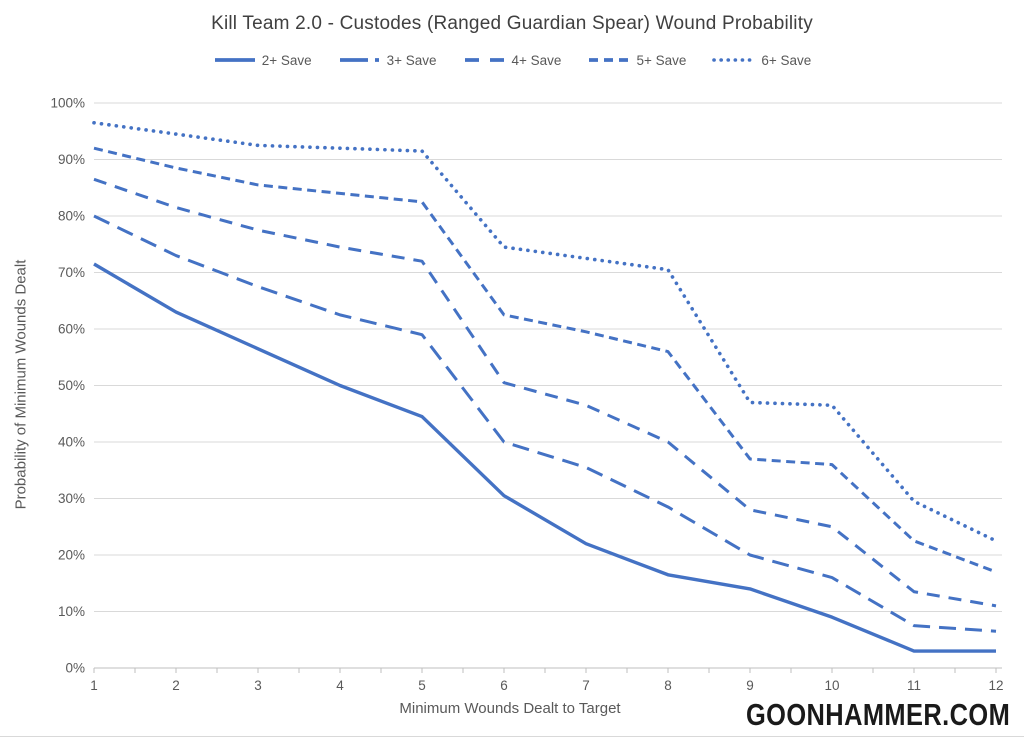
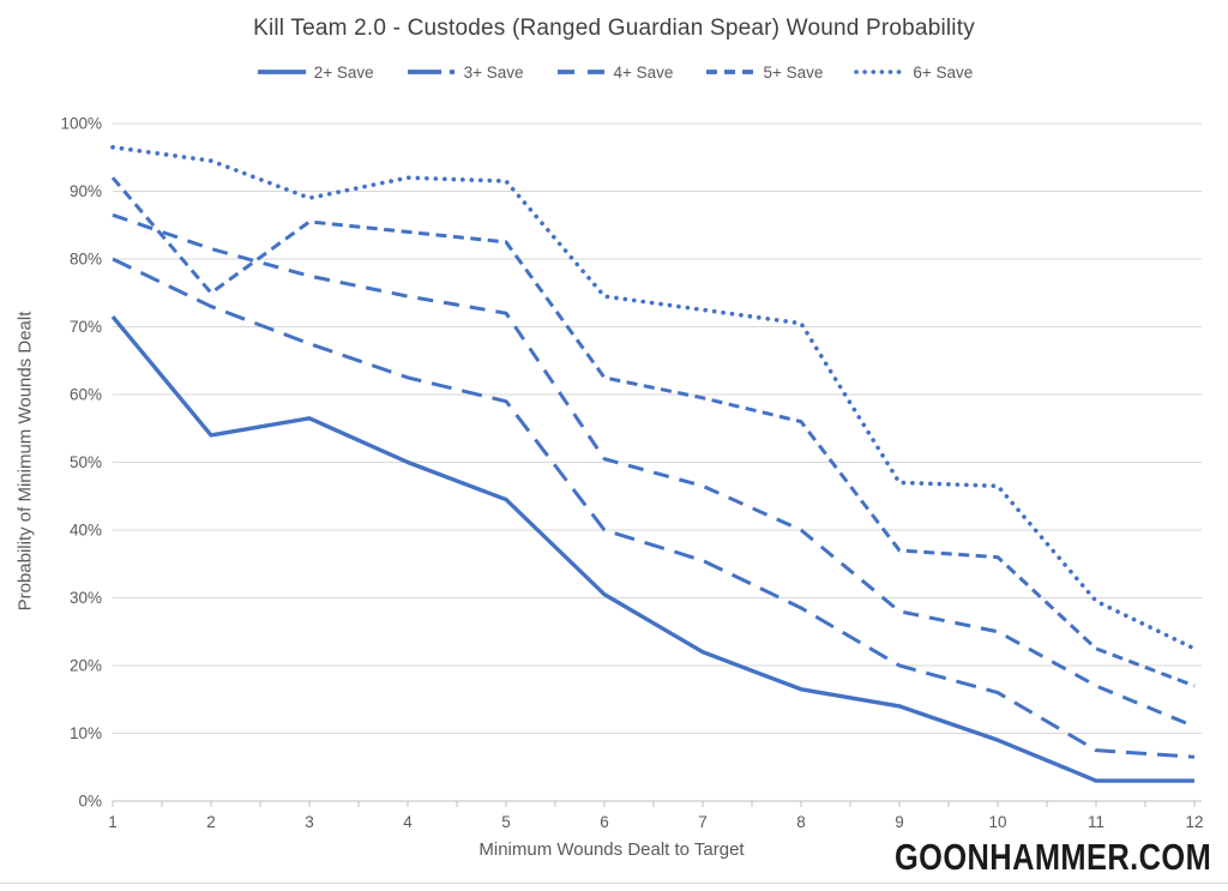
2+ Save/2: 63% -> 54%
5+ Save/2: 88% -> 75%
6+ Save/3: 92% -> 89%
4+ Save/11: 14% -> 17%
